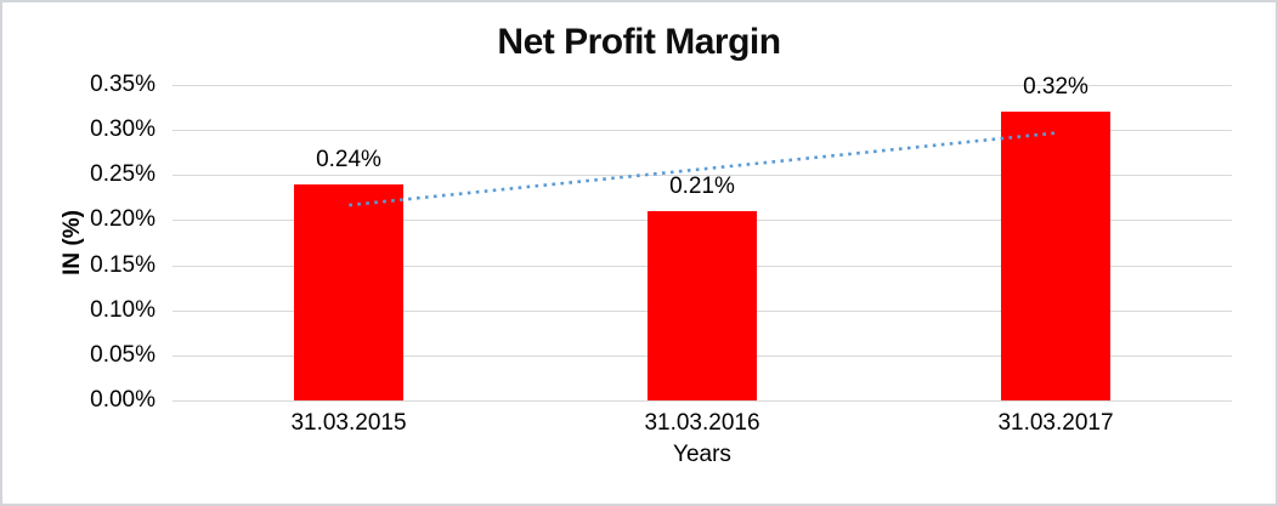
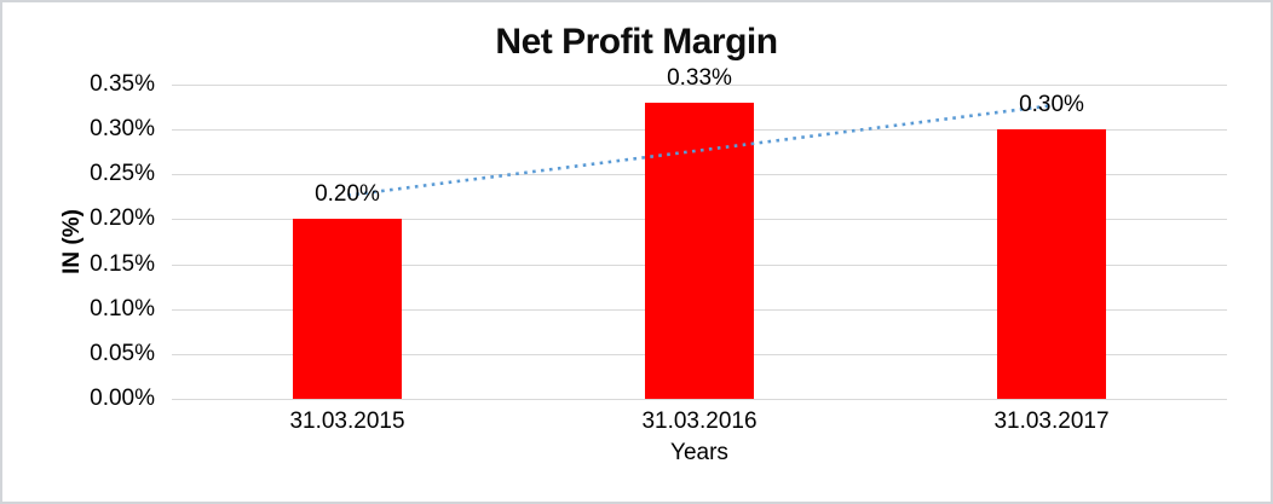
31.03.2015: 0.24% -> 0.20%
31.03.2016: 0.21% -> 0.33%
31.03.2017: 0.32% -> 0.30%
